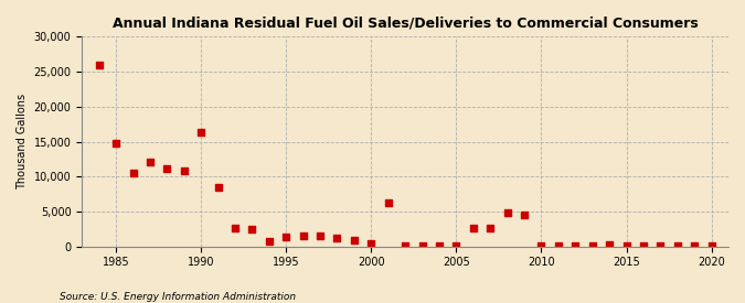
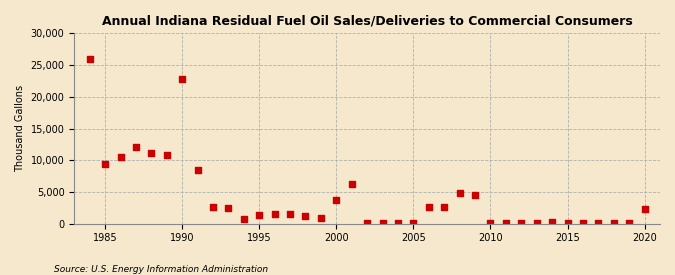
1985: 14,800 -> 9,400
1990: 16,400 -> 22,800
2000: 500 -> 3,800
2020: 100 -> 2,400
